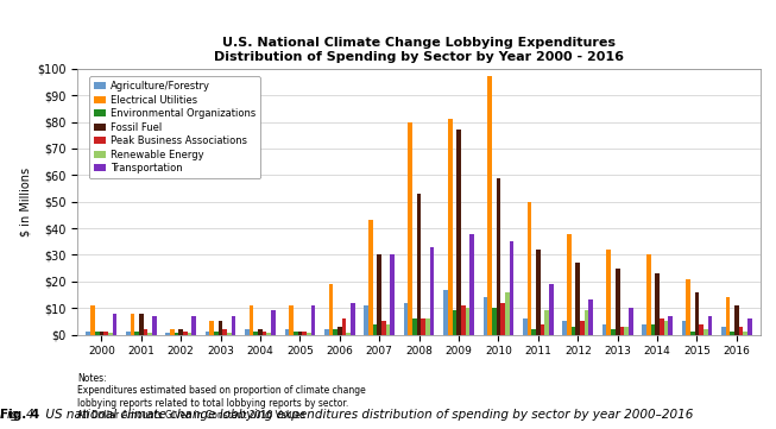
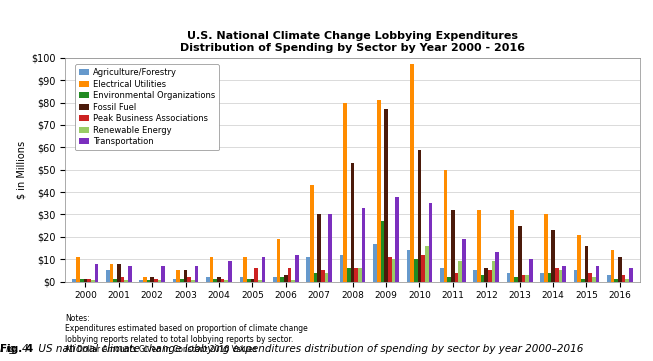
Agriculture/Forestry/2001: $1.0 -> $5.0
Peak Business Associations/2005: $1 -> $6
Environmental Organizations/2009: $9.0 -> $27.0
Electrical Utilities/2012: $38 -> $32
Fossil Fuel/2012: $27 -> $6
